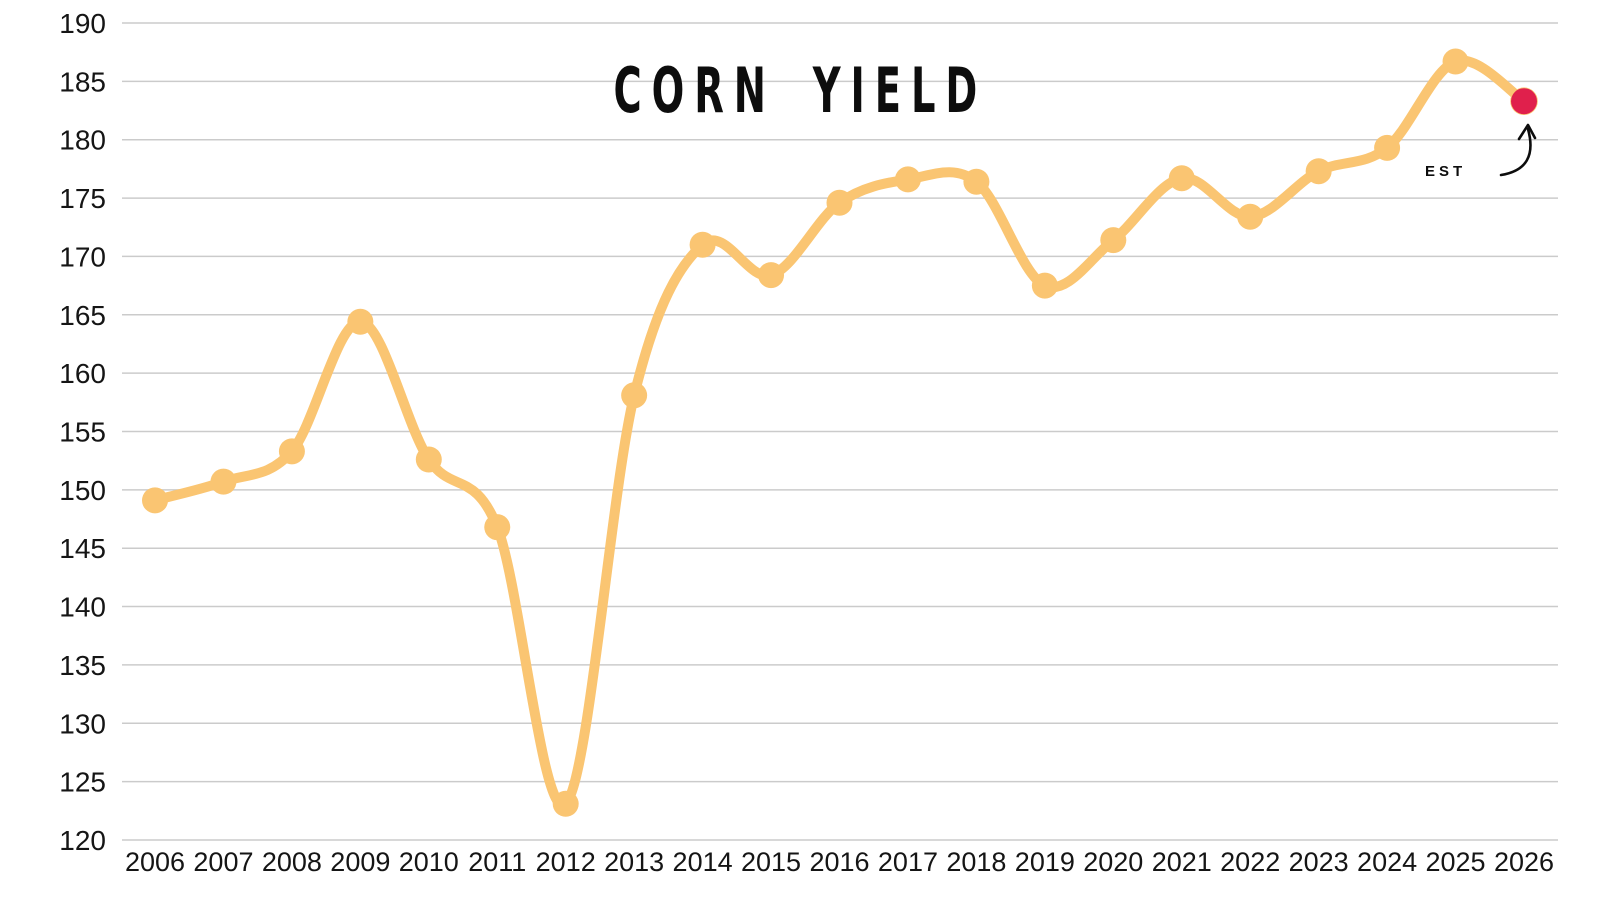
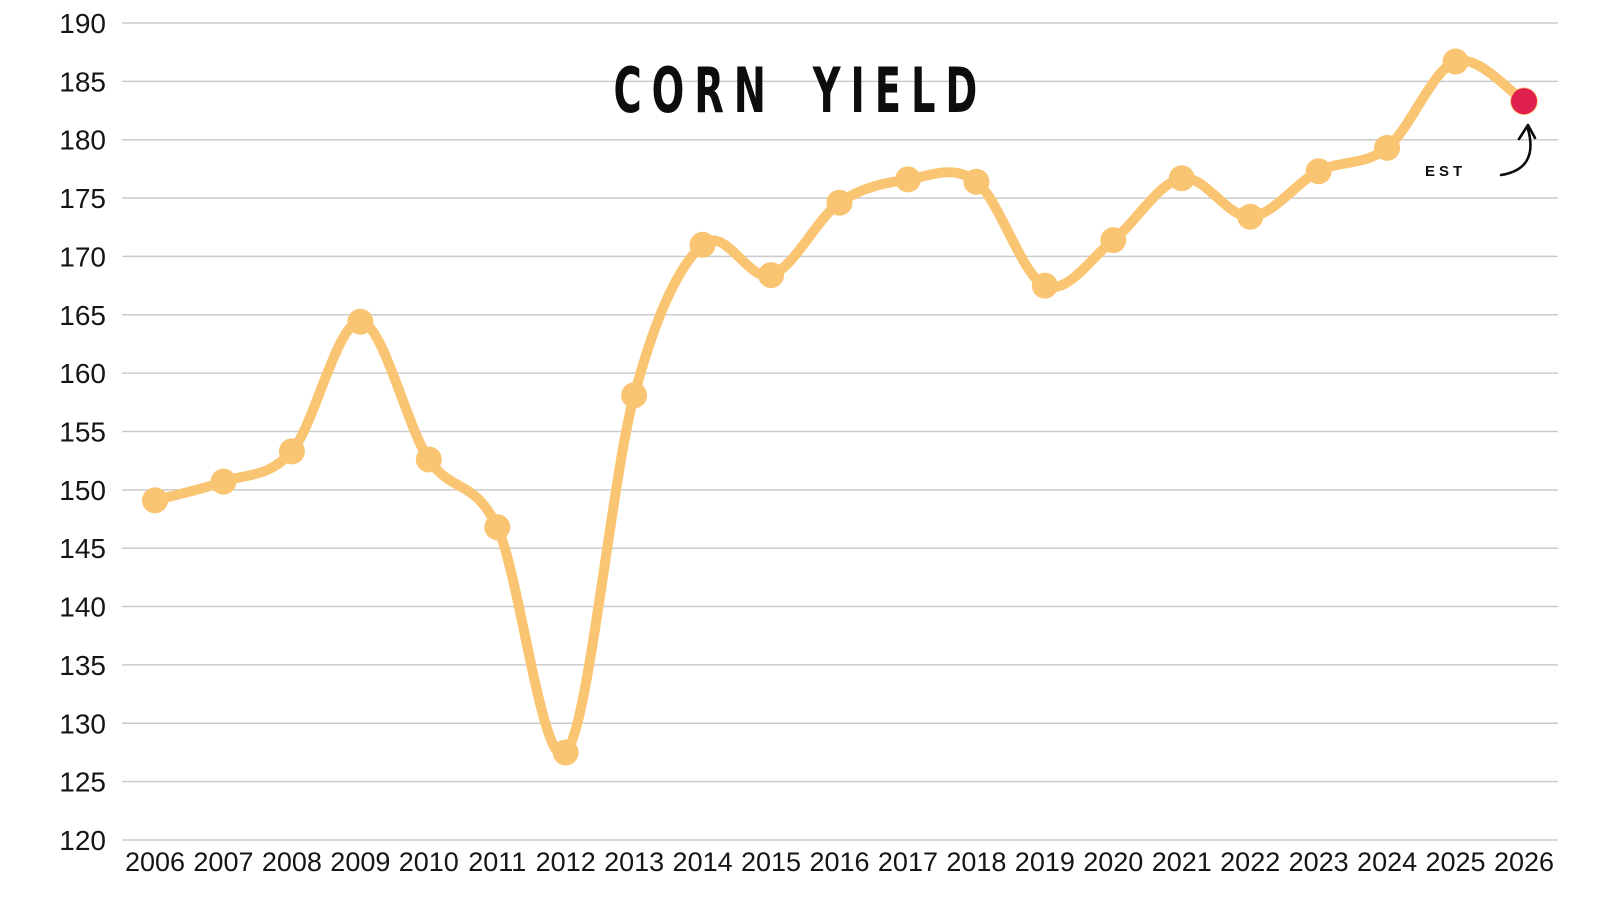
2012: 123.1 -> 127.5
